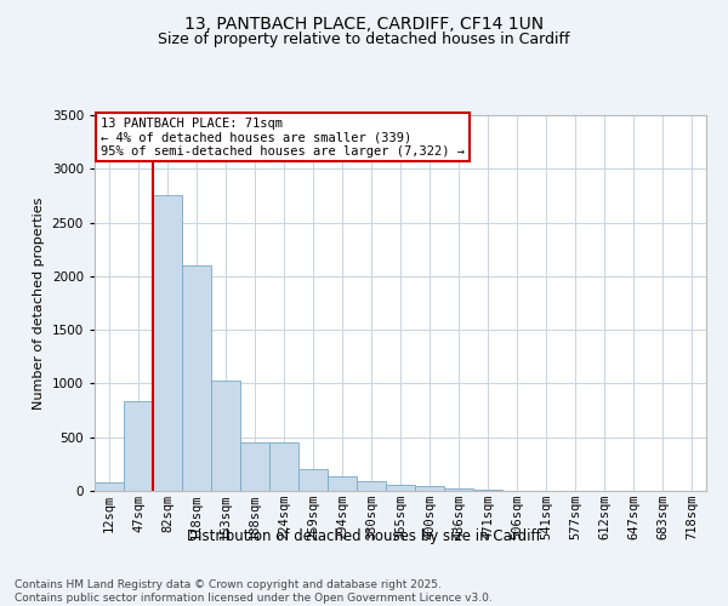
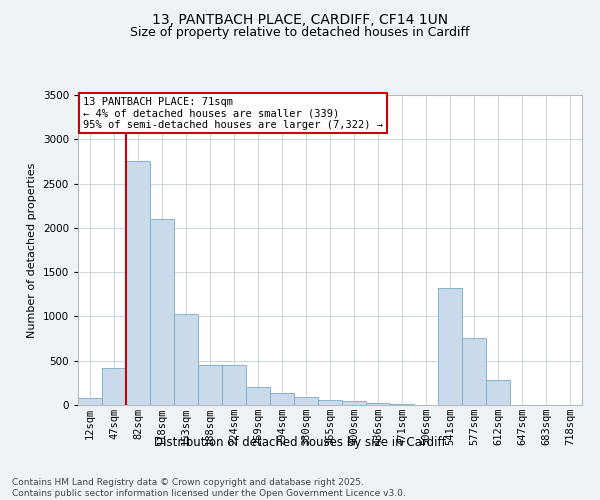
47sqm: 830 -> 420
541sqm: 0 -> 1320
577sqm: 0 -> 760
612sqm: 0 -> 280
